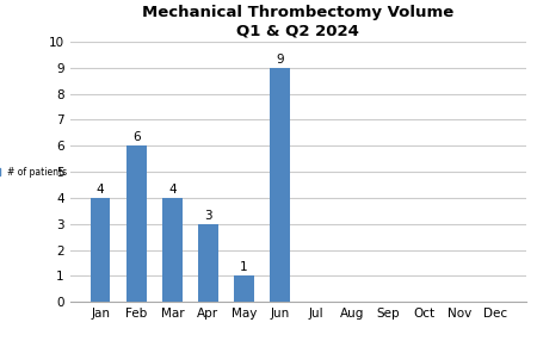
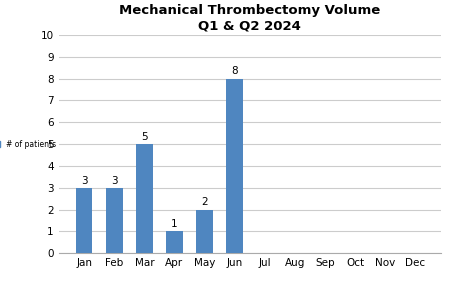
Jan: 4 -> 3
Feb: 6 -> 3
Mar: 4 -> 5
Apr: 3 -> 1
May: 1 -> 2
Jun: 9 -> 8
